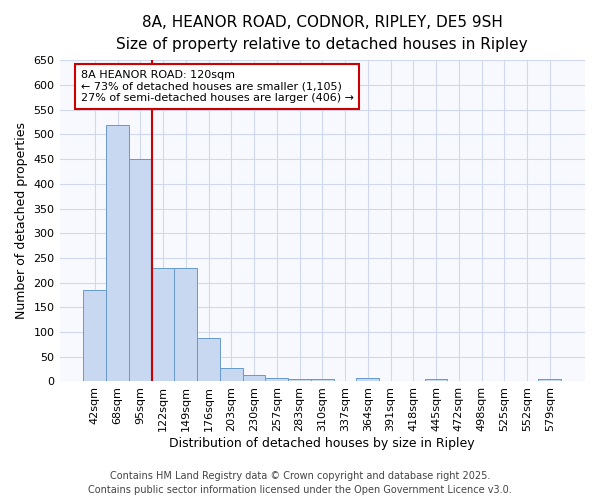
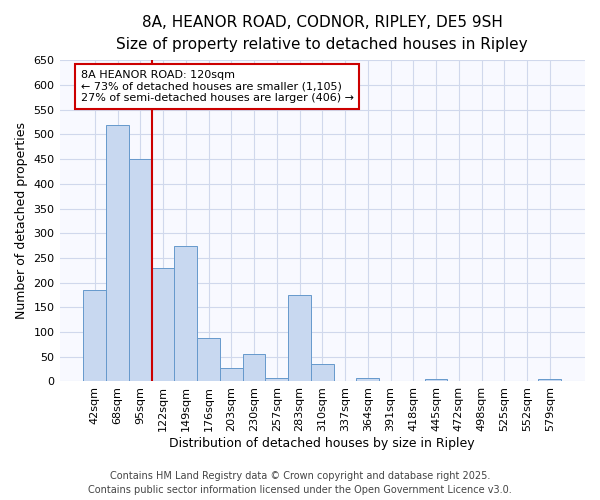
149sqm: 230 -> 275
230sqm: 14 -> 55
283sqm: 5 -> 175
310sqm: 5 -> 35
